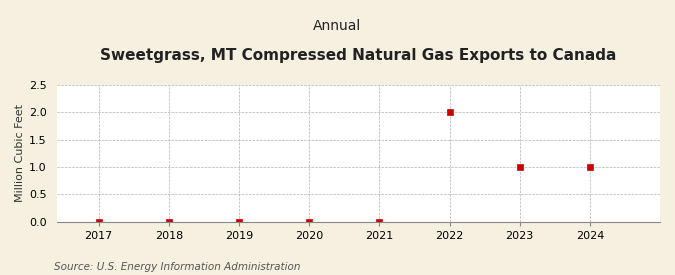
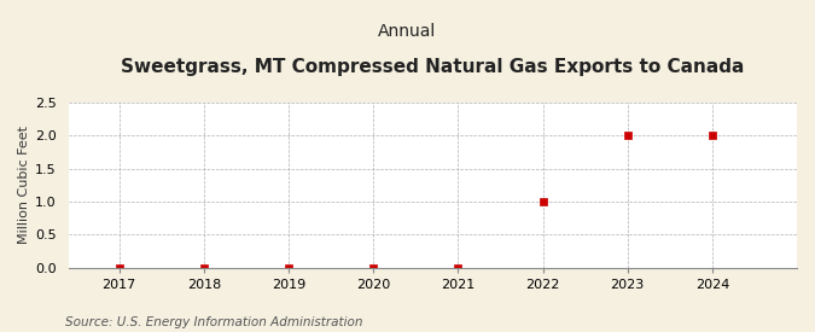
2022: 2 -> 1
2023: 1 -> 2
2024: 1 -> 2
